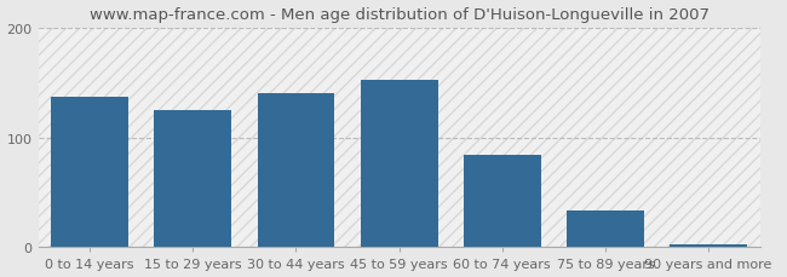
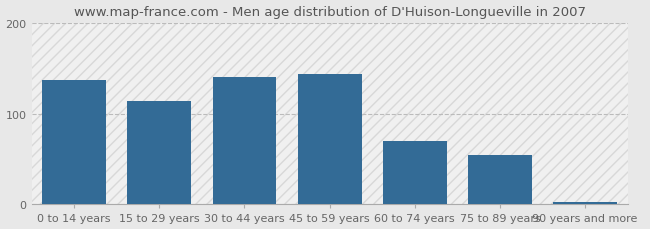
15 to 29 years: 125 -> 114
45 to 59 years: 152 -> 144
60 to 74 years: 84 -> 70
75 to 89 years: 33 -> 54
